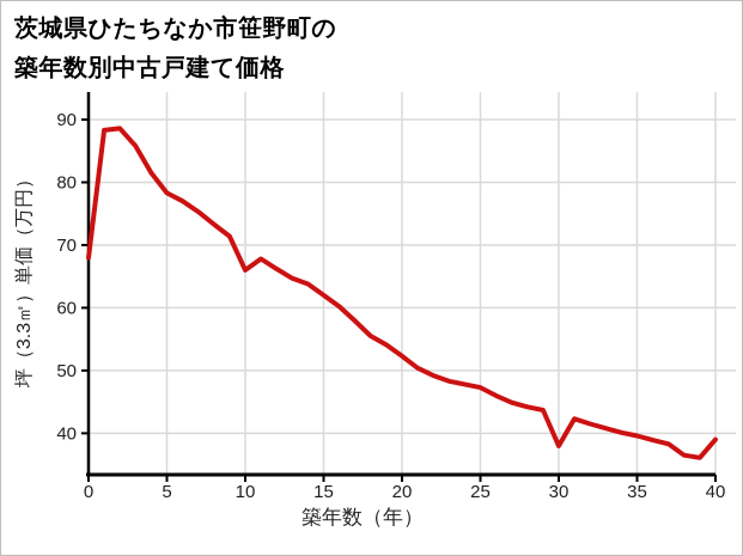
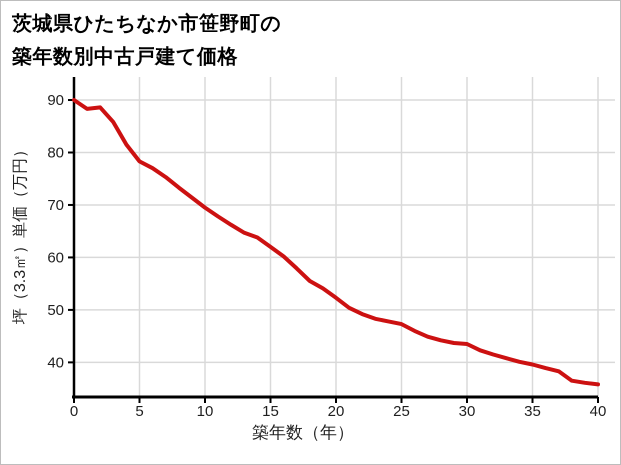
0: 68 -> 90
10: 66 -> 70
30: 38 -> 44
40: 39 -> 36
